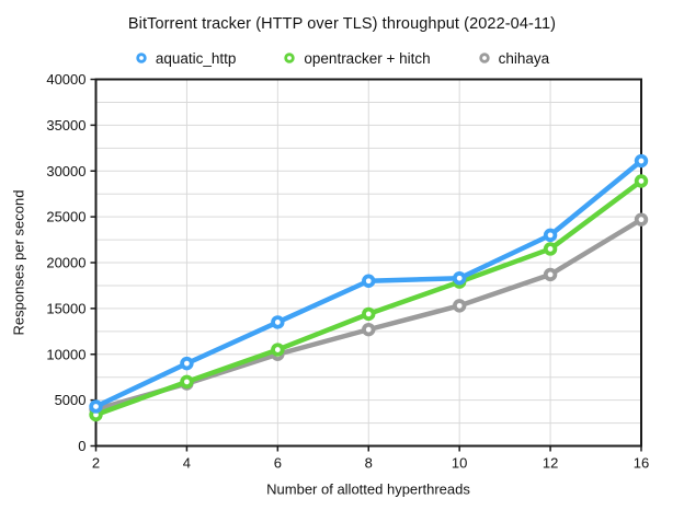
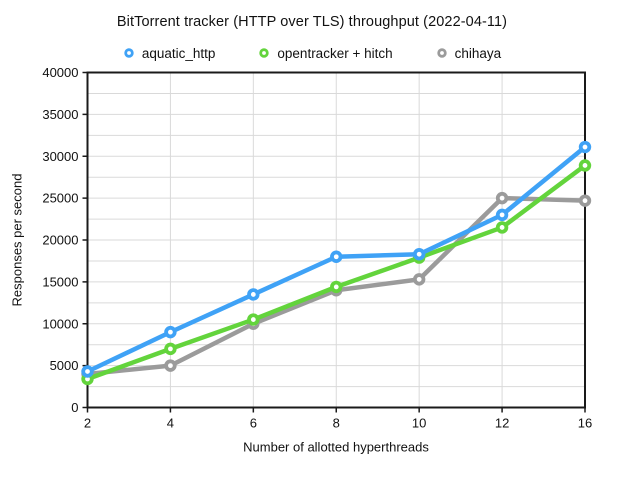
chihaya/4: 7000 -> 5000
chihaya/8: 13000 -> 14000
chihaya/12: 19000 -> 25000
